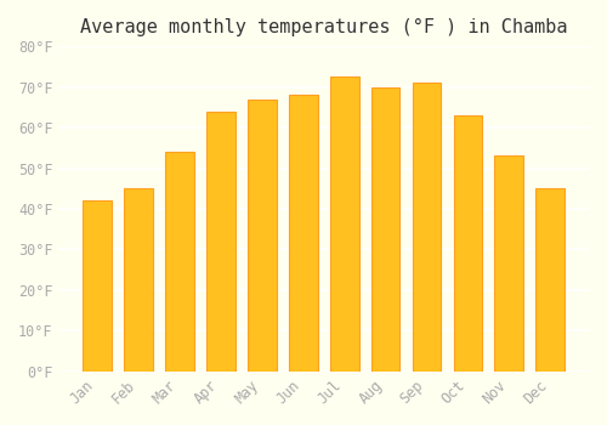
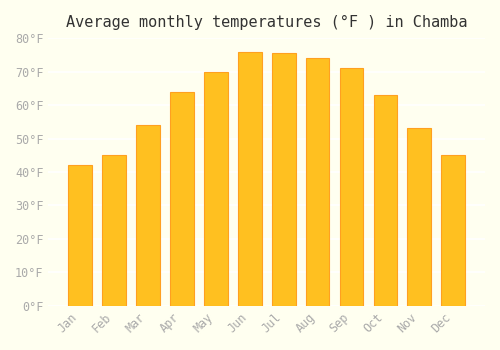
May: 67.0°F -> 70.0°F
Jun: 68.0°F -> 76.0°F
Jul: 72.5°F -> 75.5°F
Aug: 70.0°F -> 74.0°F
